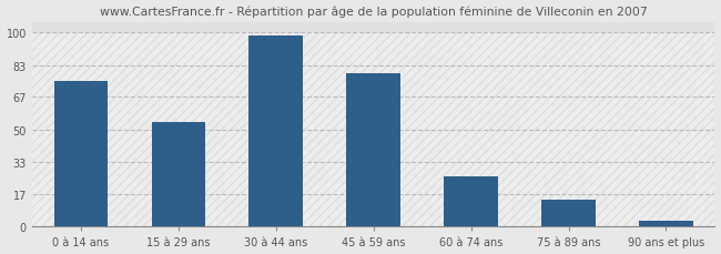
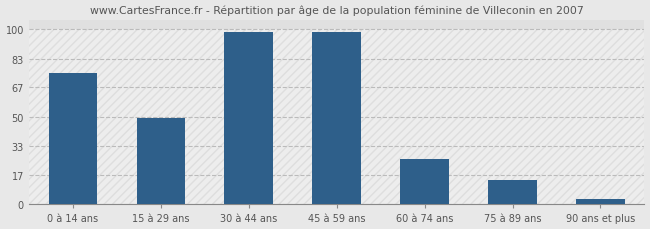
15 à 29 ans: 54 -> 49
45 à 59 ans: 79 -> 98
